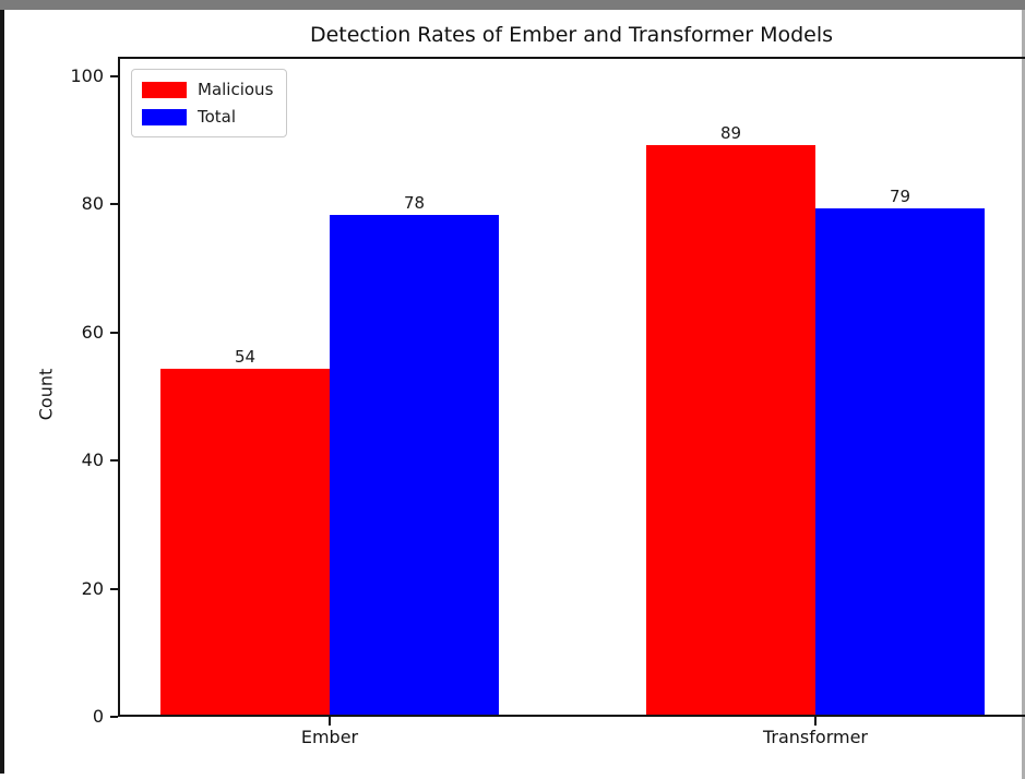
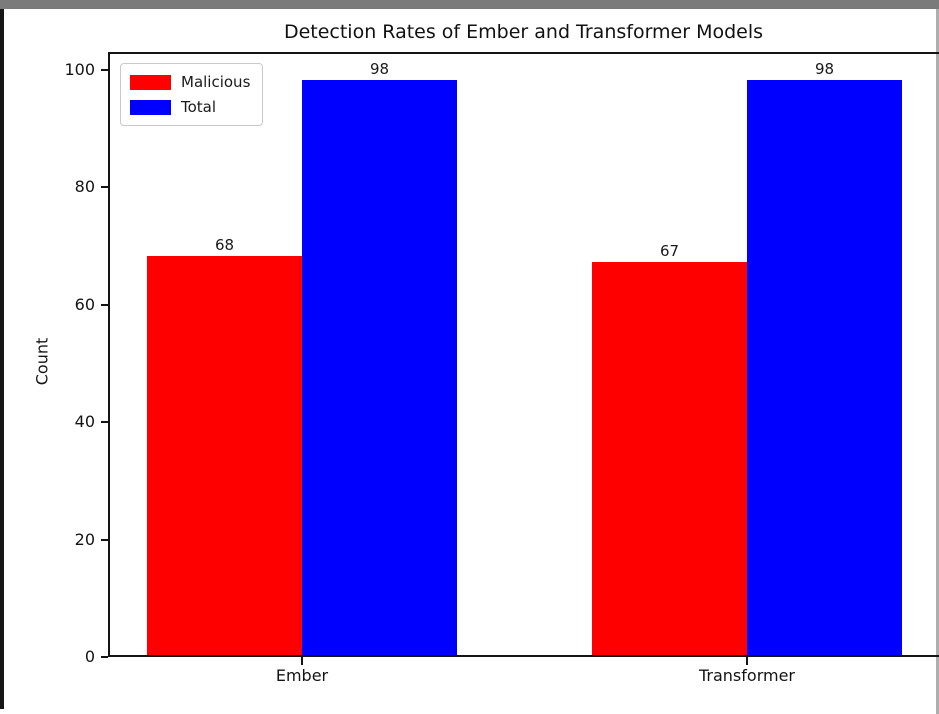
Malicious/Ember: 54 -> 68
Total/Ember: 78 -> 98
Malicious/Transformer: 89 -> 67
Total/Transformer: 79 -> 98
